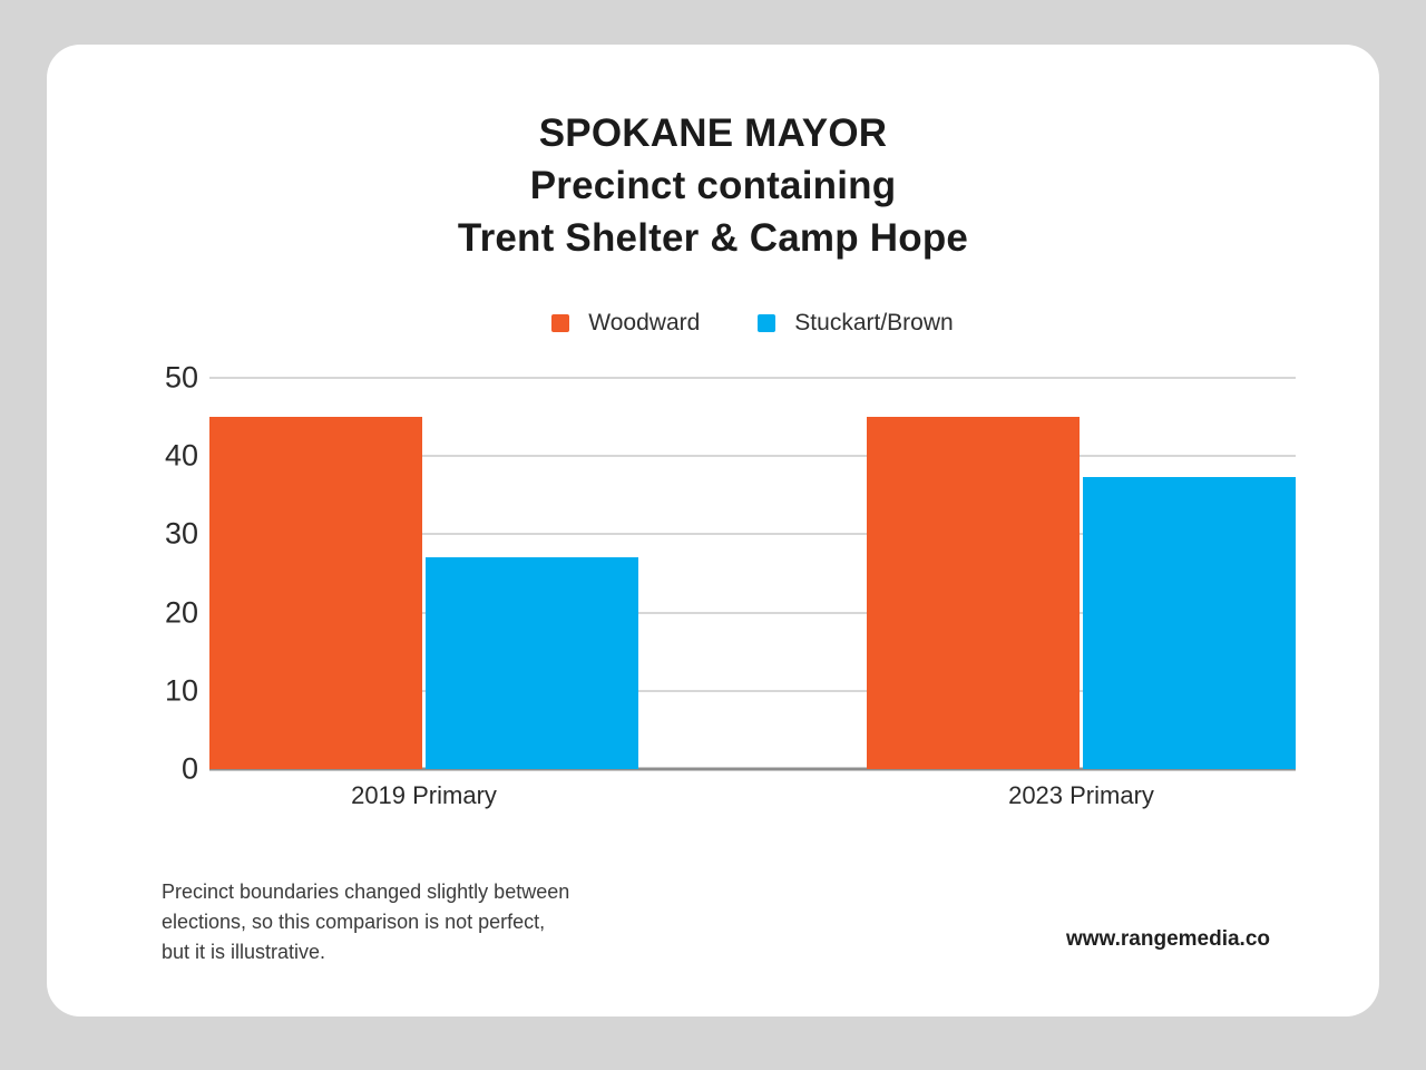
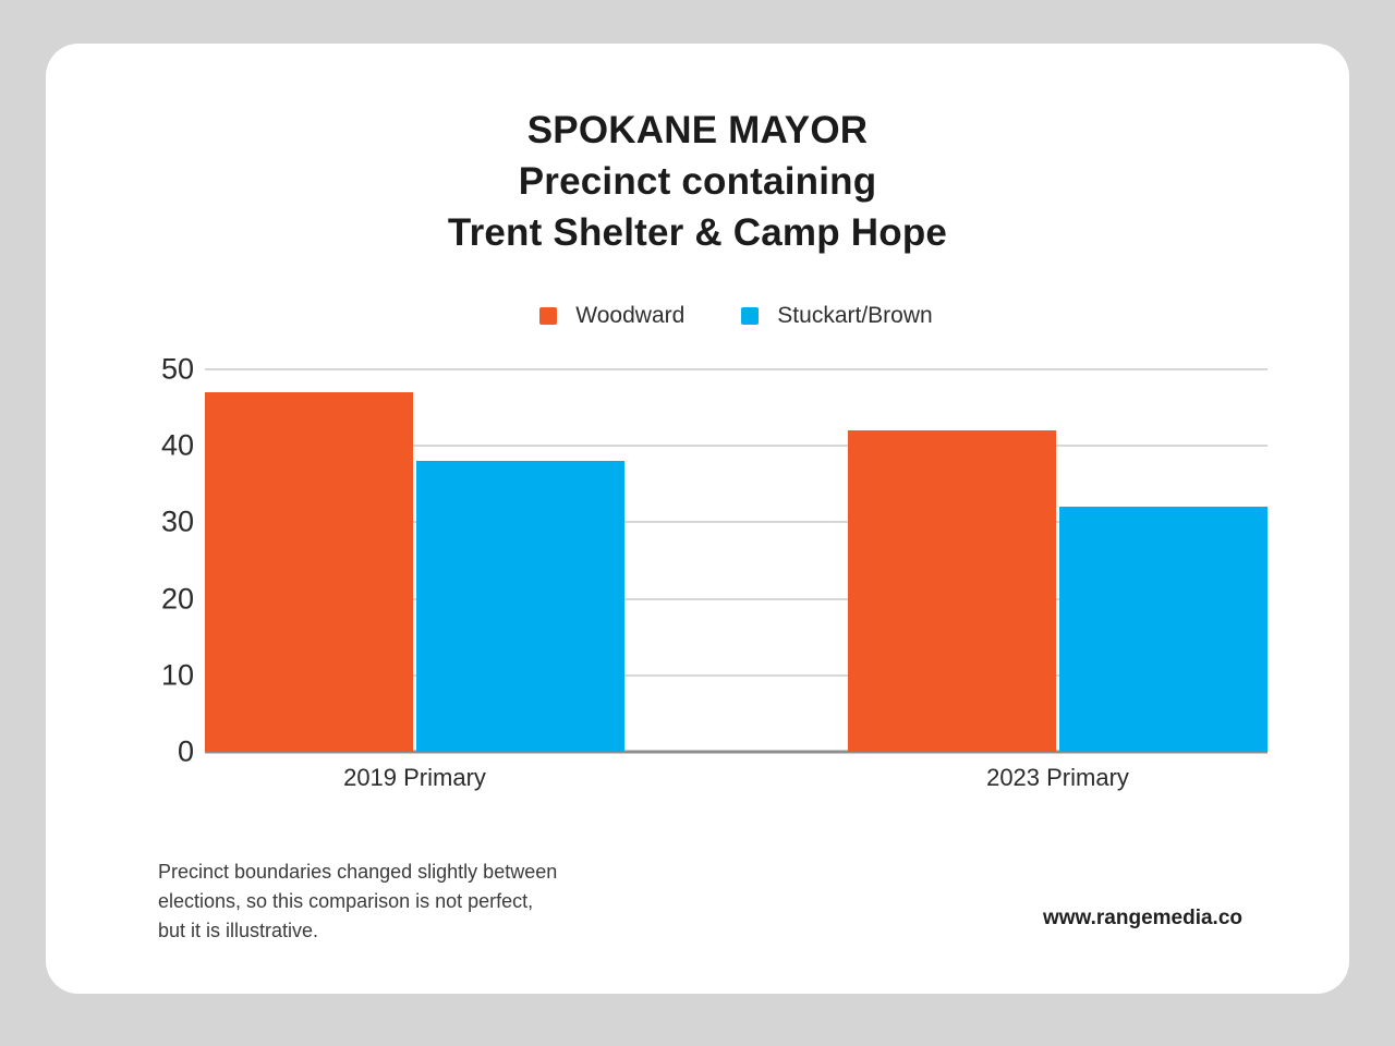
Woodward/2019 Primary: 45 -> 47
Stuckart/Brown/2019 Primary: 27 -> 38
Woodward/2023 Primary: 45 -> 42
Stuckart/Brown/2023 Primary: 37 -> 32
